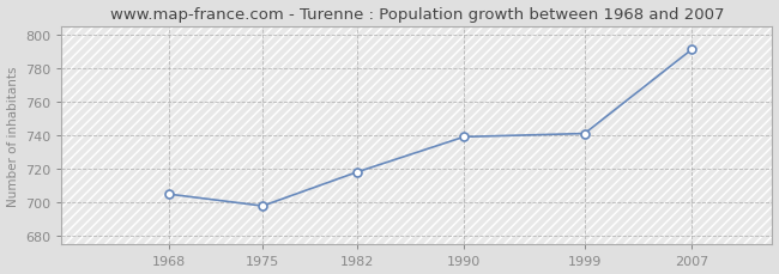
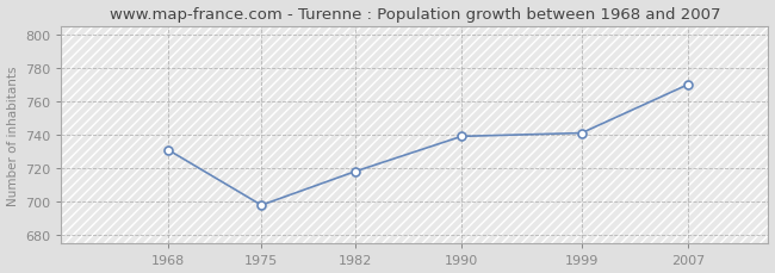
1968: 705 -> 731
2007: 791 -> 770
